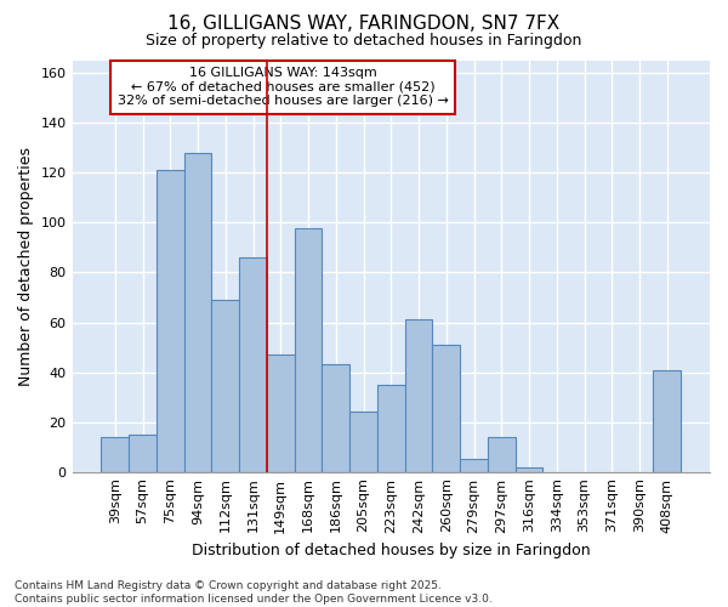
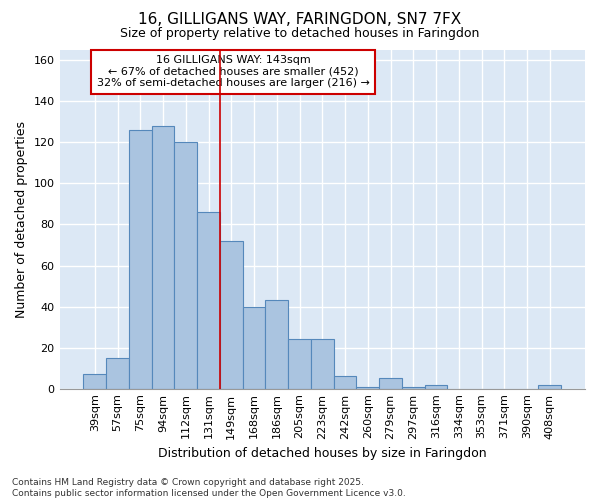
39sqm: 14 -> 7
75sqm: 121 -> 126
112sqm: 69 -> 120
149sqm: 47 -> 72
168sqm: 98 -> 40
223sqm: 35 -> 24
242sqm: 61 -> 6
260sqm: 51 -> 1
297sqm: 14 -> 1
408sqm: 41 -> 2
